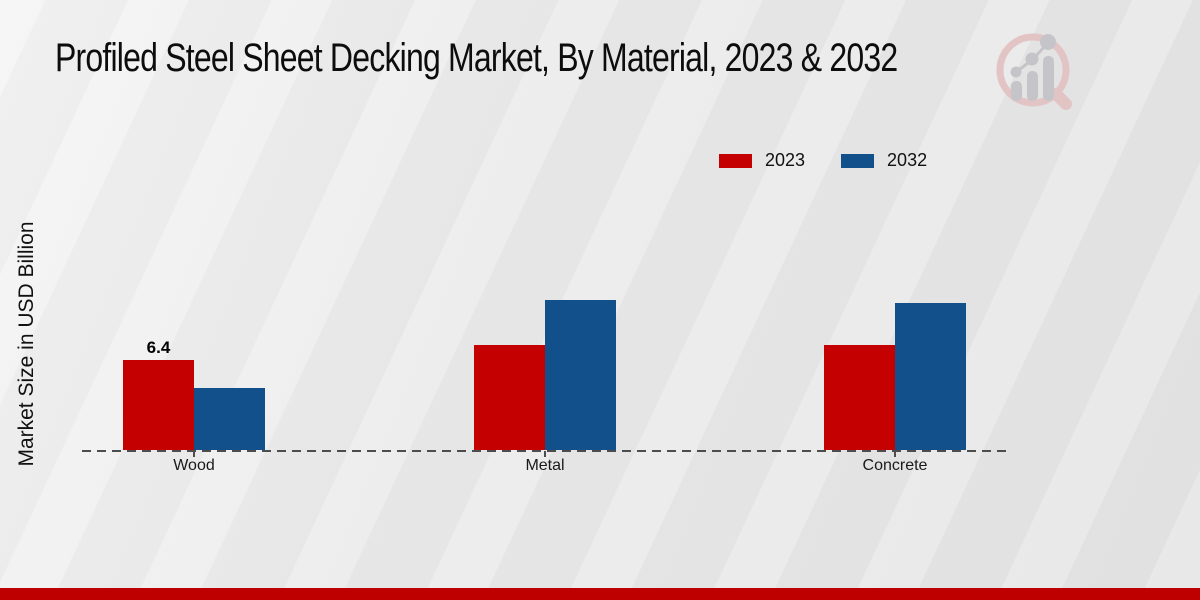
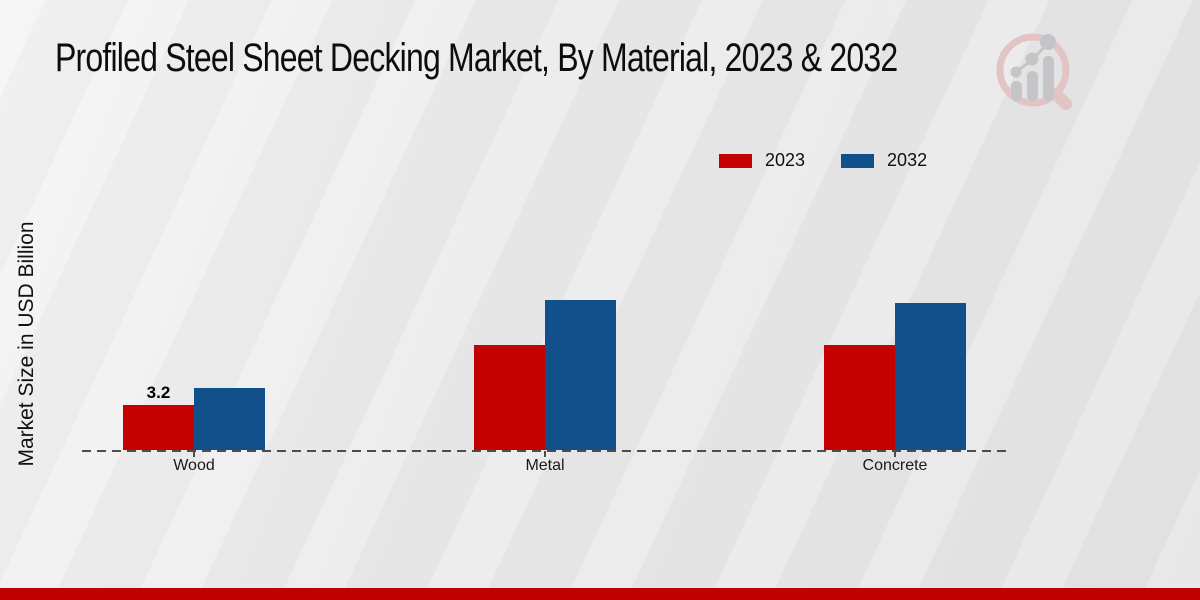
2023/Wood: 6.4 -> 3.2
